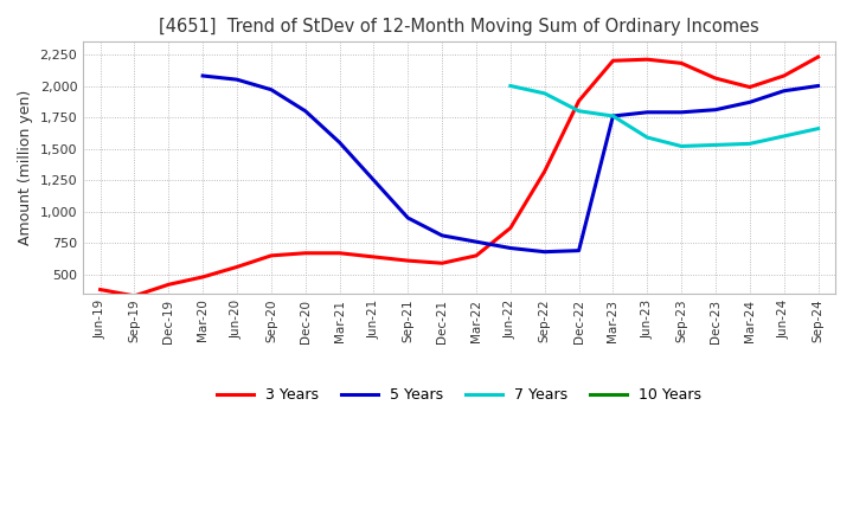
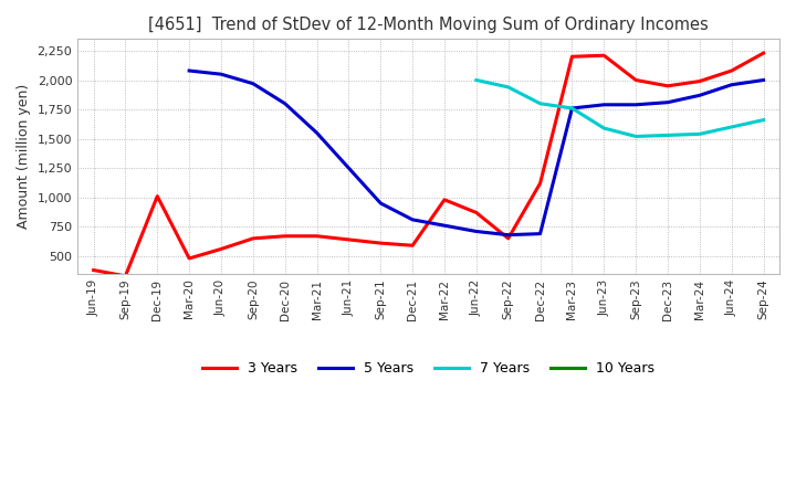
3 Years/Dec-19: 420 -> 1,010
3 Years/Mar-22: 650 -> 980
3 Years/Sep-22: 1,320 -> 650
3 Years/Dec-22: 1,880 -> 1,120
3 Years/Sep-23: 2,180 -> 2,000
3 Years/Dec-23: 2,060 -> 1,950
